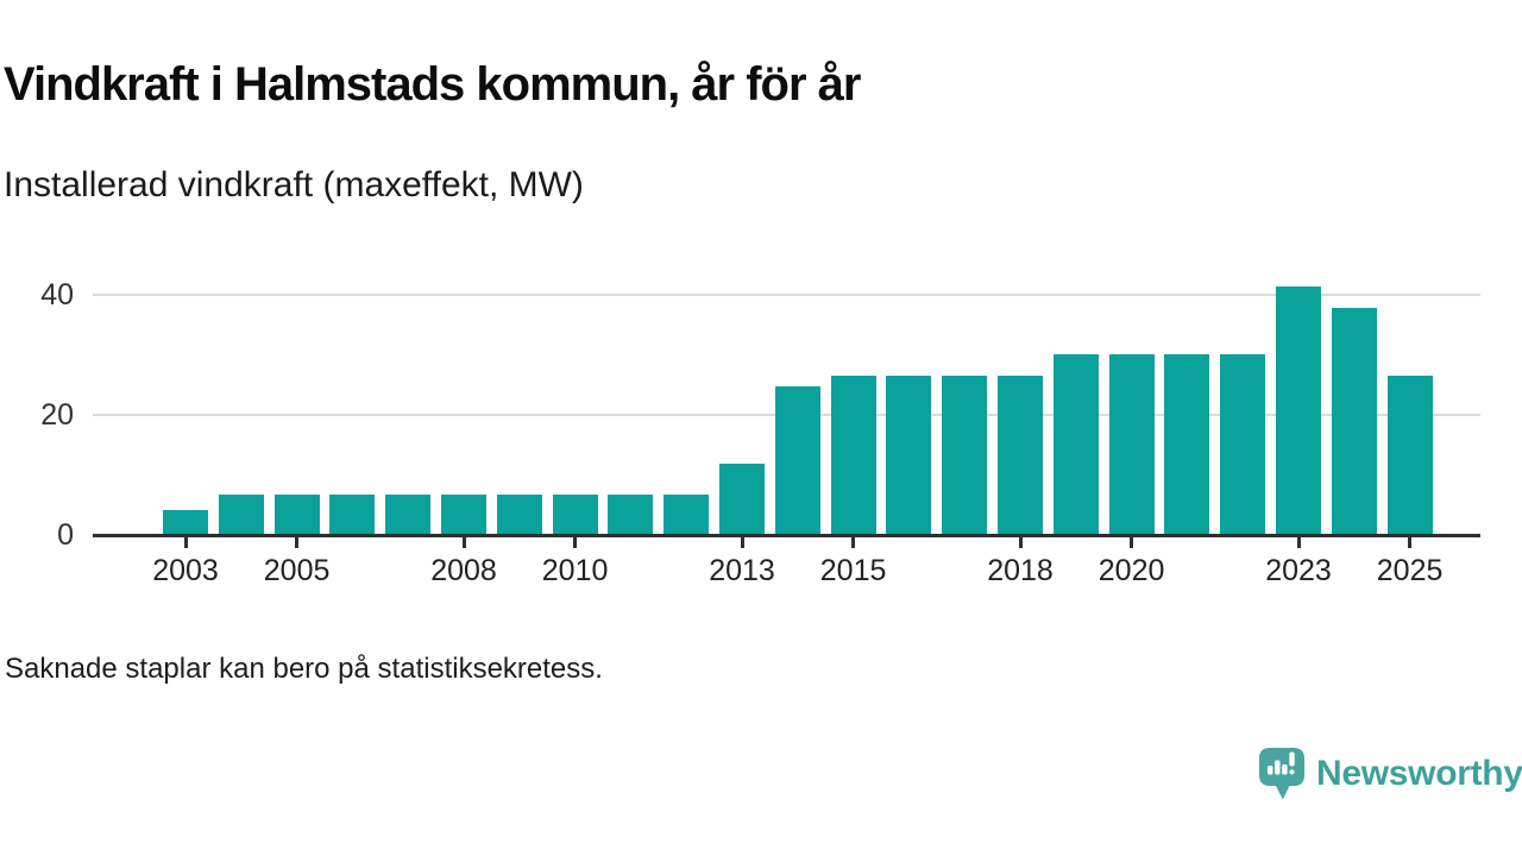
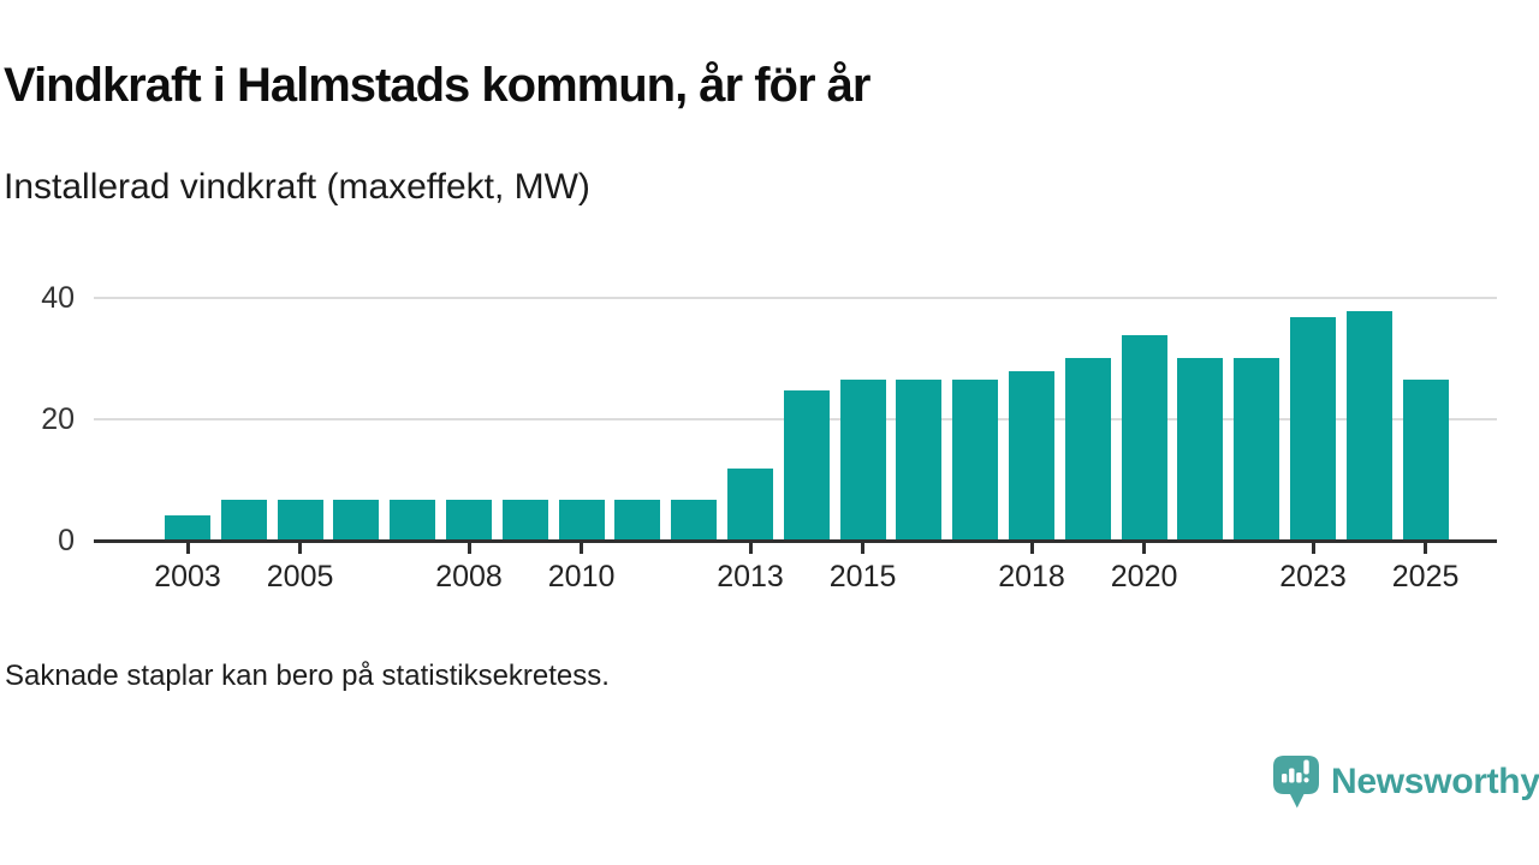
2018: 26 -> 28
2020: 30 -> 34
2023: 41 -> 37
